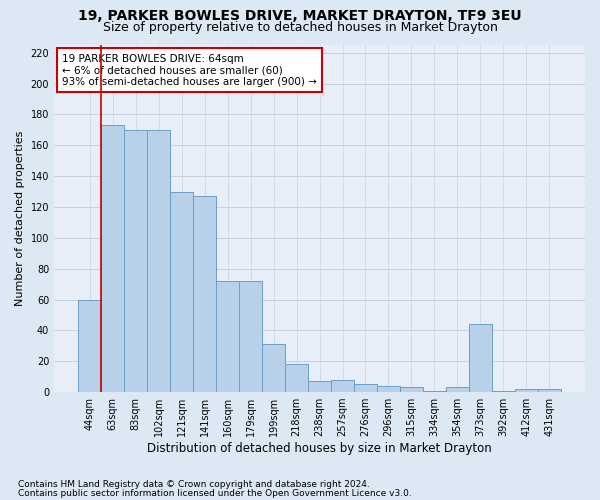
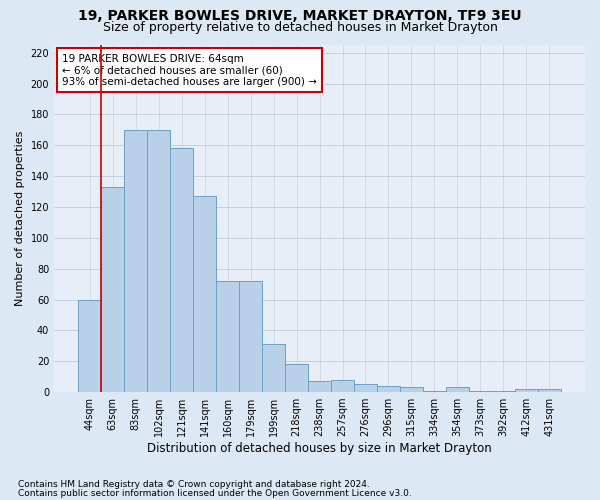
63sqm: 173 -> 133
121sqm: 130 -> 158
373sqm: 44 -> 1
